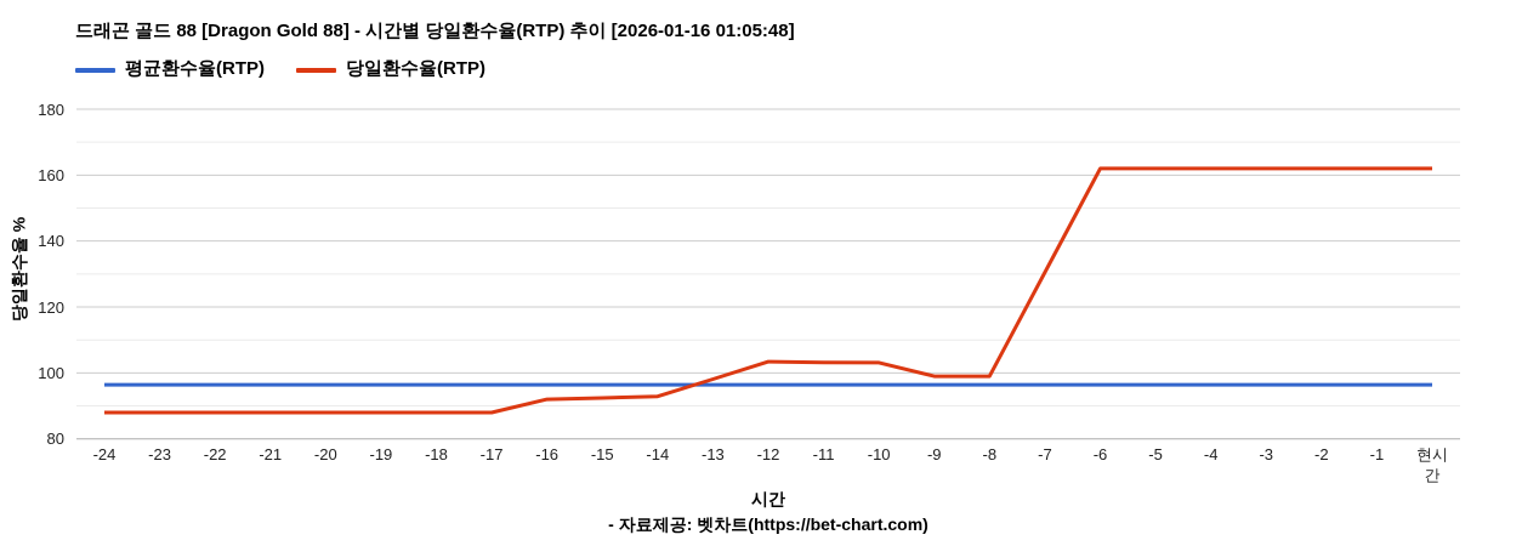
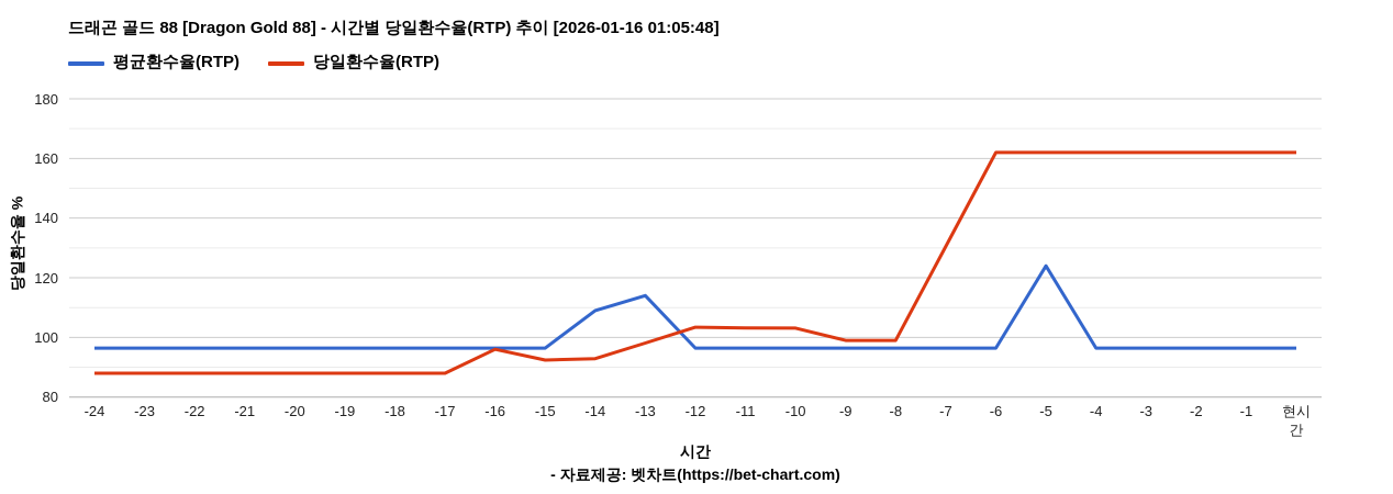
당일환수율(RTP)/-16: 92 -> 96
평균환수율(RTP)/-14: 96 -> 109
평균환수율(RTP)/-13: 96 -> 114
평균환수율(RTP)/-5: 96 -> 124
